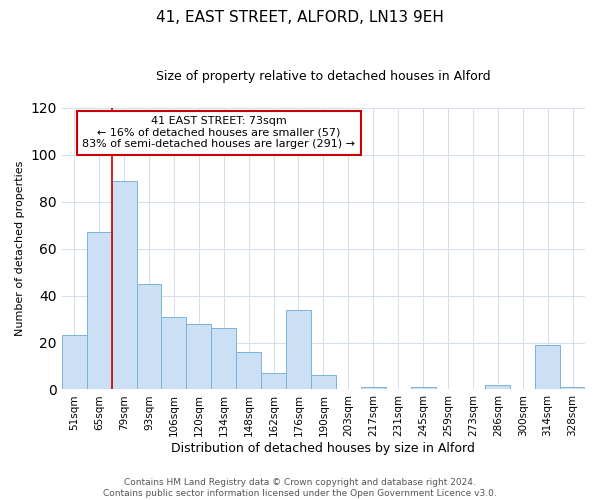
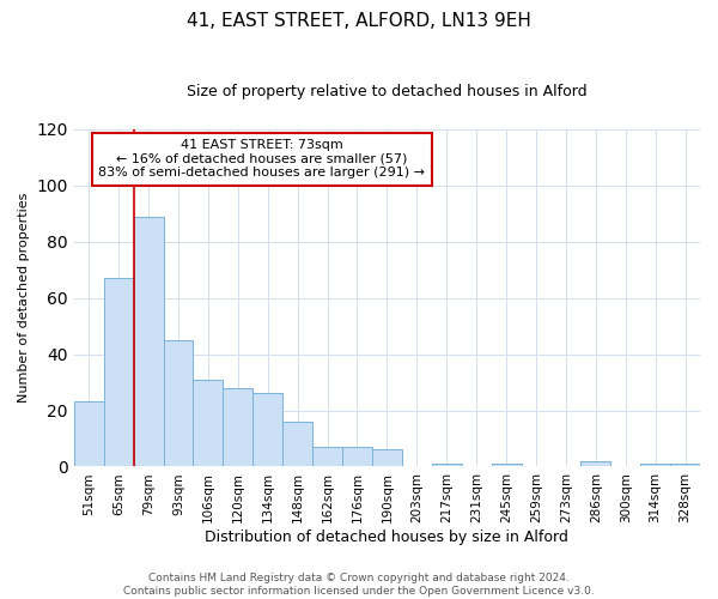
176sqm: 34 -> 7
314sqm: 19 -> 1
